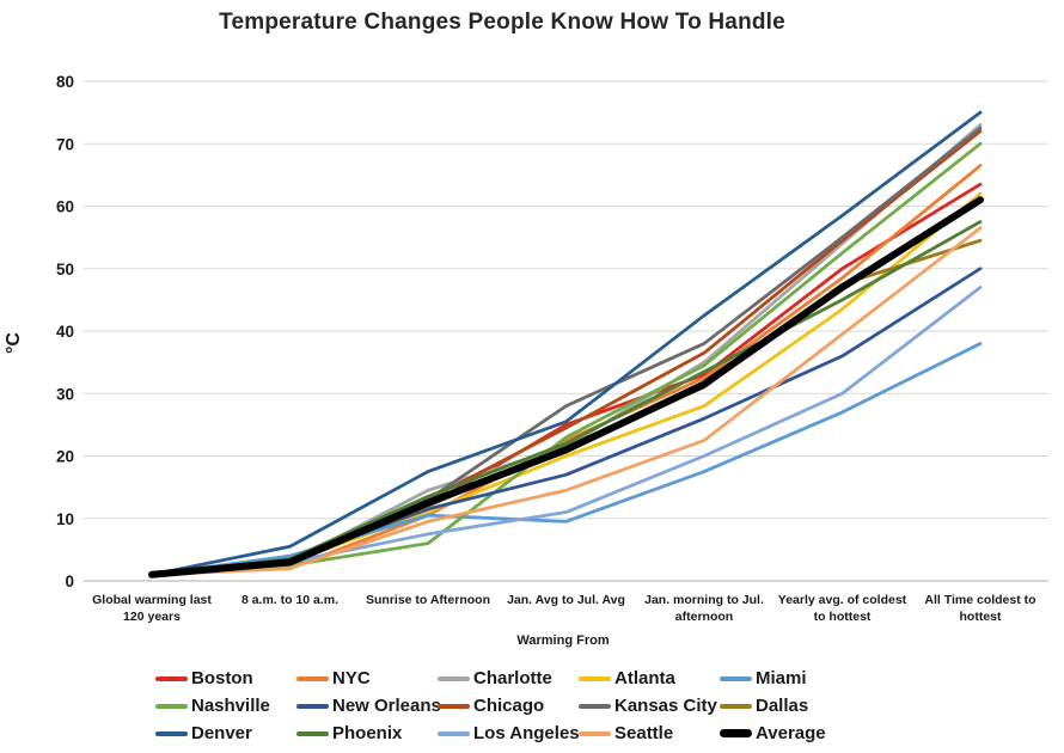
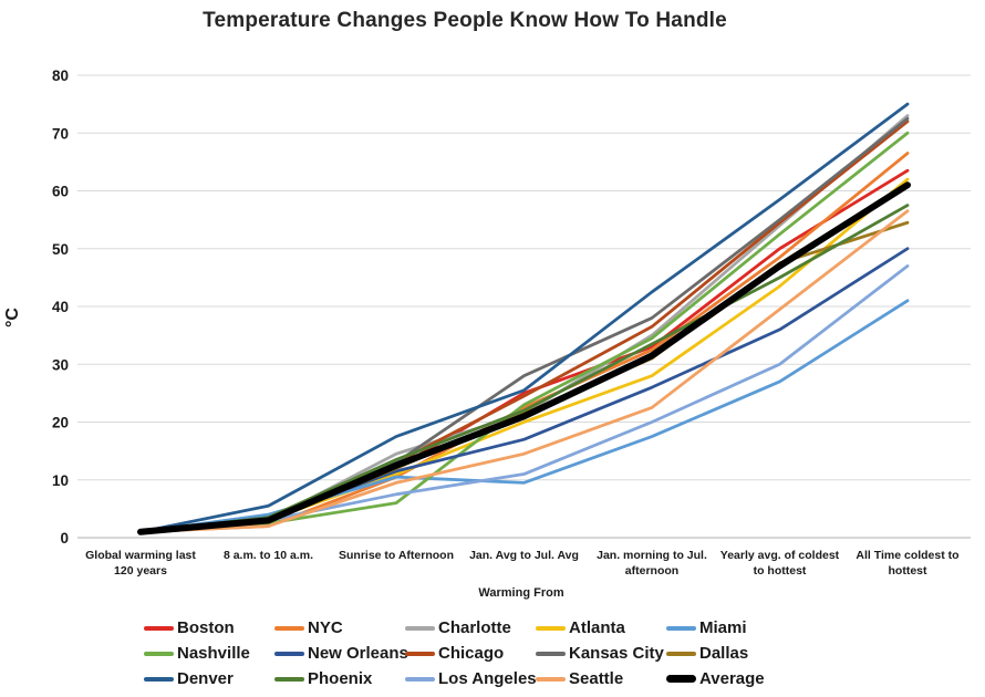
Miami/All Time coldest to hottest: 38 -> 41
